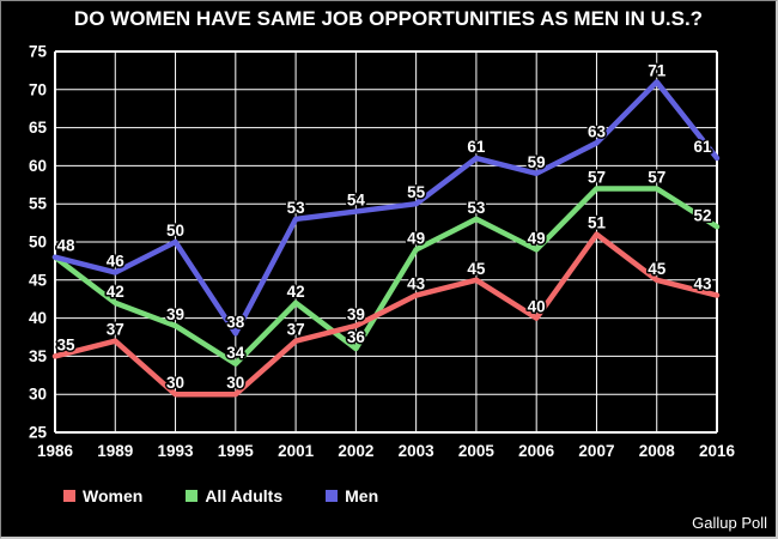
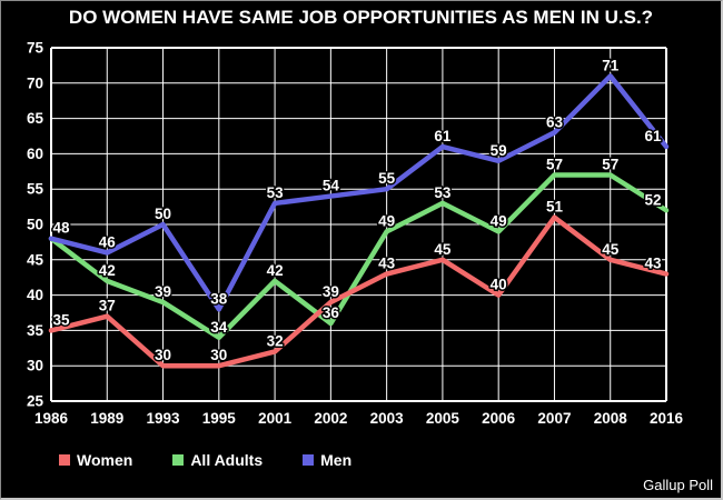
Women/2001: 37 -> 32
